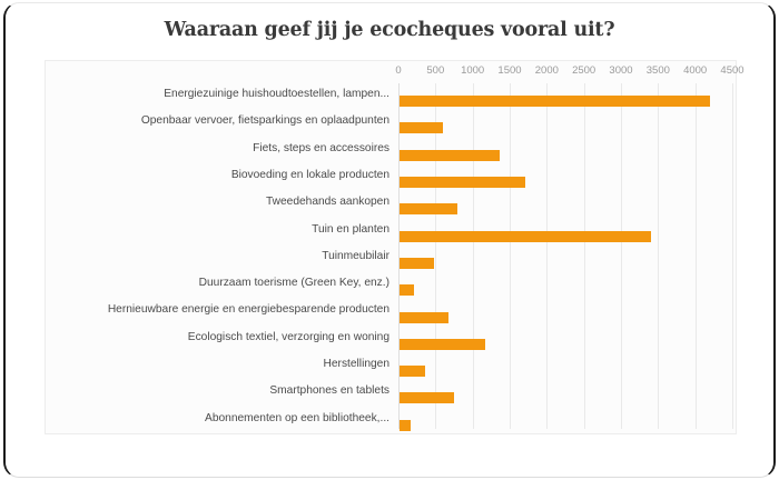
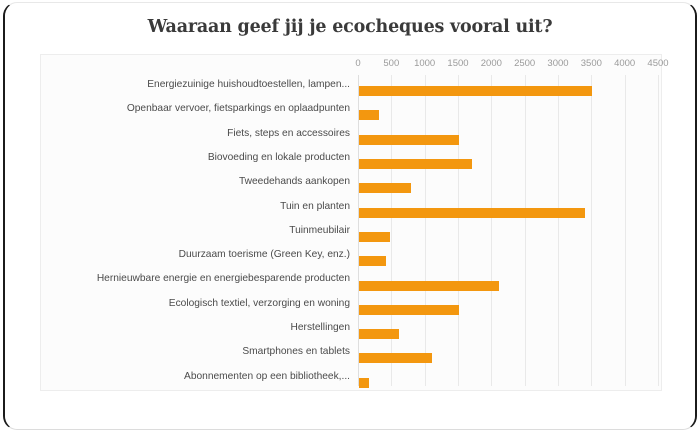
Energiezuinige huishoudtoestellen, lampen...: 4200 -> 3500
Openbaar vervoer, fietsparkings en oplaadpunten: 600 -> 300
Fiets, steps en accessoires: 1400 -> 1500
Duurzaam toerisme (Green Key, enz.): 200 -> 400
Hernieuwbare energie en energiebesparende producten: 700 -> 2100
Ecologisch textiel, verzorging en woning: 1200 -> 1500
Herstellingen: 400 -> 600
Smartphones en tablets: 700 -> 1100
